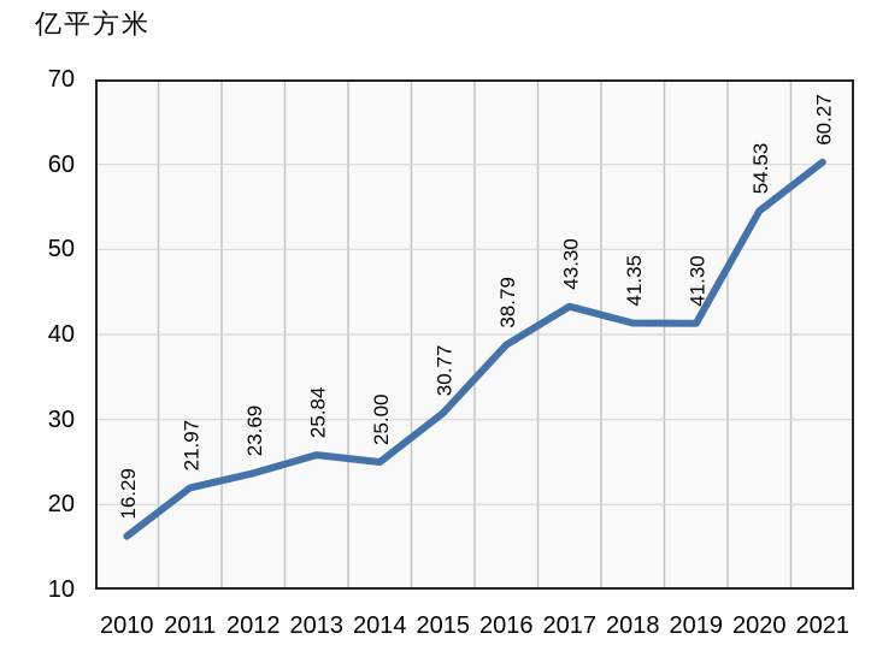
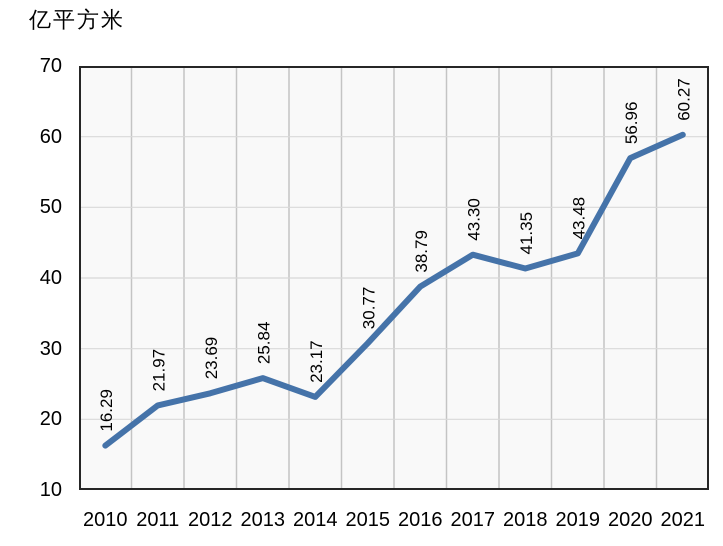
2014: 25.00 -> 23.17
2019: 41.30 -> 43.48
2020: 54.53 -> 56.96
